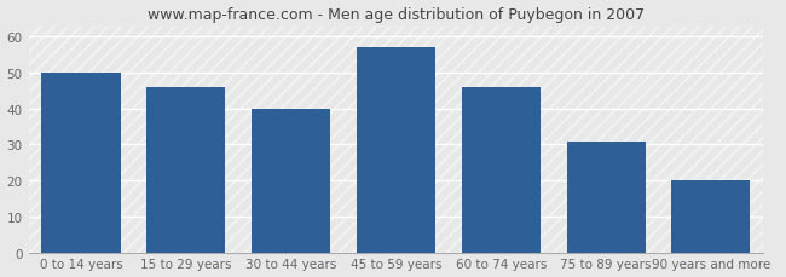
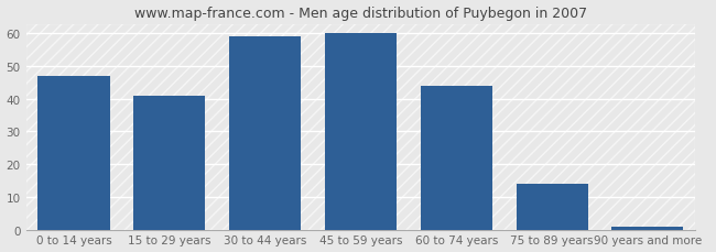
0 to 14 years: 50 -> 47
15 to 29 years: 46 -> 41
30 to 44 years: 40 -> 59
45 to 59 years: 57 -> 60
60 to 74 years: 46 -> 44
75 to 89 years: 31 -> 14
90 years and more: 20 -> 1
